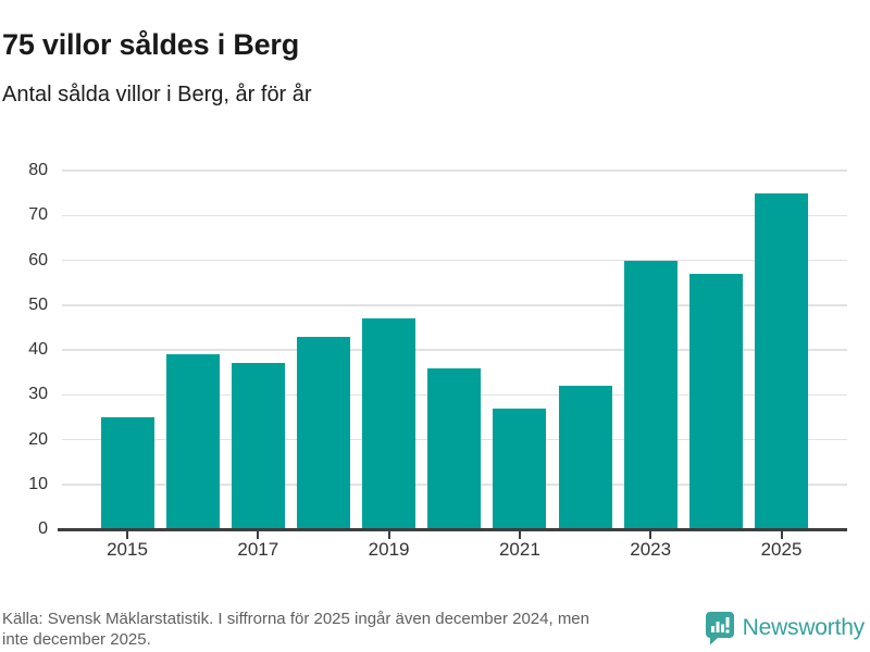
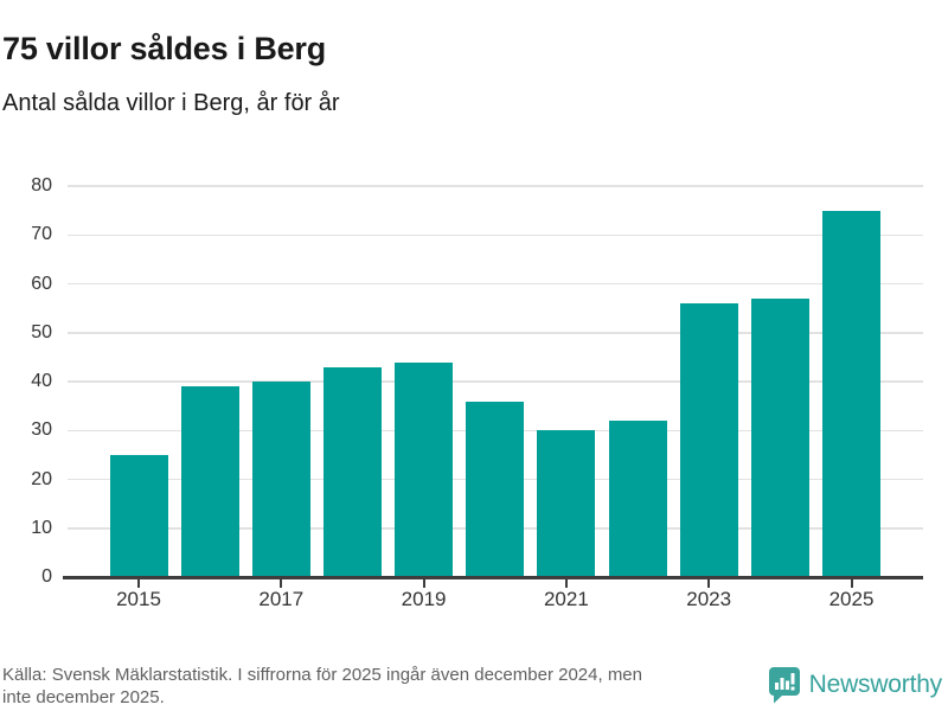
2017: 37 -> 40
2019: 47 -> 44
2021: 27 -> 30
2023: 60 -> 56
